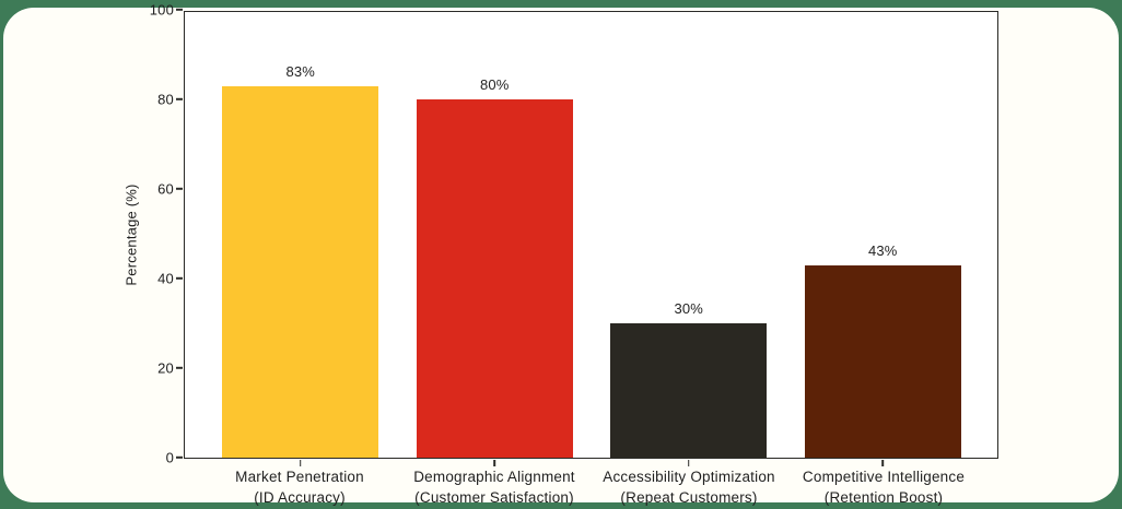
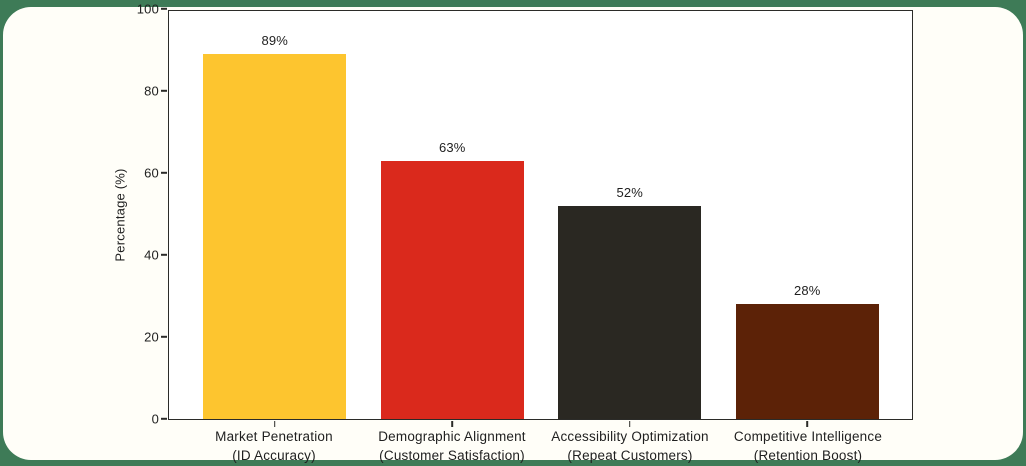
Market Penetration (ID Accuracy): 83% -> 89%
Demographic Alignment (Customer Satisfaction): 80% -> 63%
Accessibility Optimization (Repeat Customers): 30% -> 52%
Competitive Intelligence (Retention Boost): 43% -> 28%
